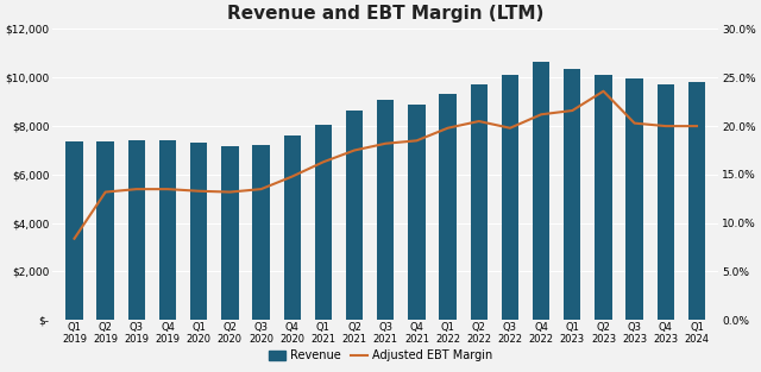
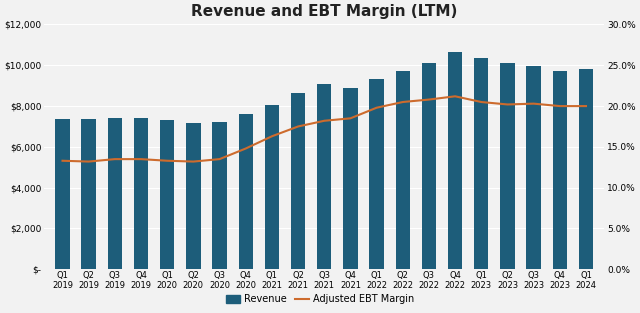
Adjusted EBT Margin/Q1 2019: 8.4% -> 13.3%
Adjusted EBT Margin/Q3 2022: 19.8% -> 20.8%
Adjusted EBT Margin/Q1 2023: 21.6% -> 20.5%
Adjusted EBT Margin/Q2 2023: 23.6% -> 20.2%
